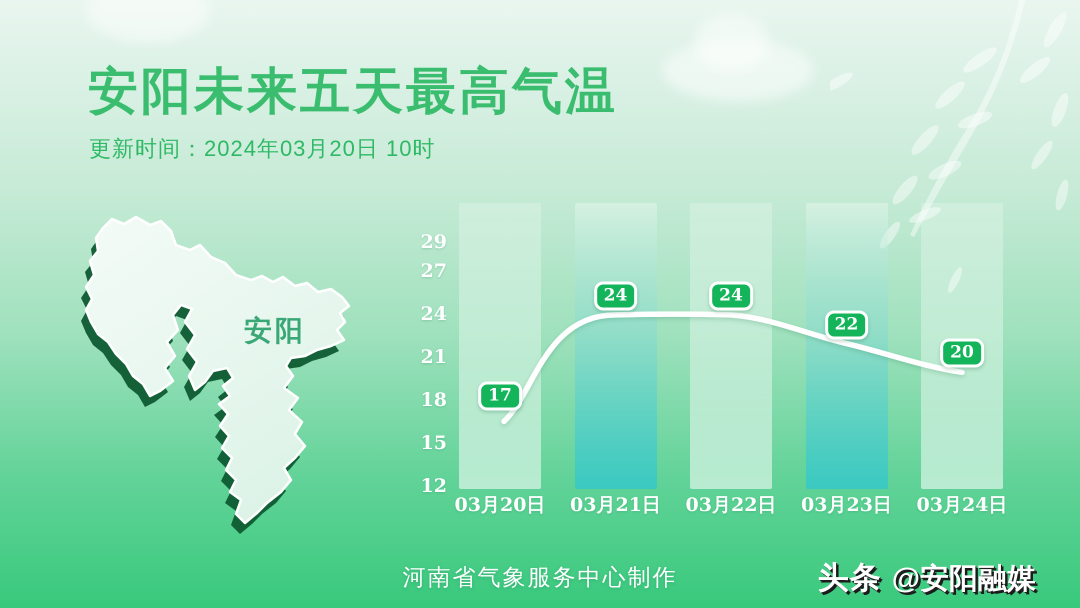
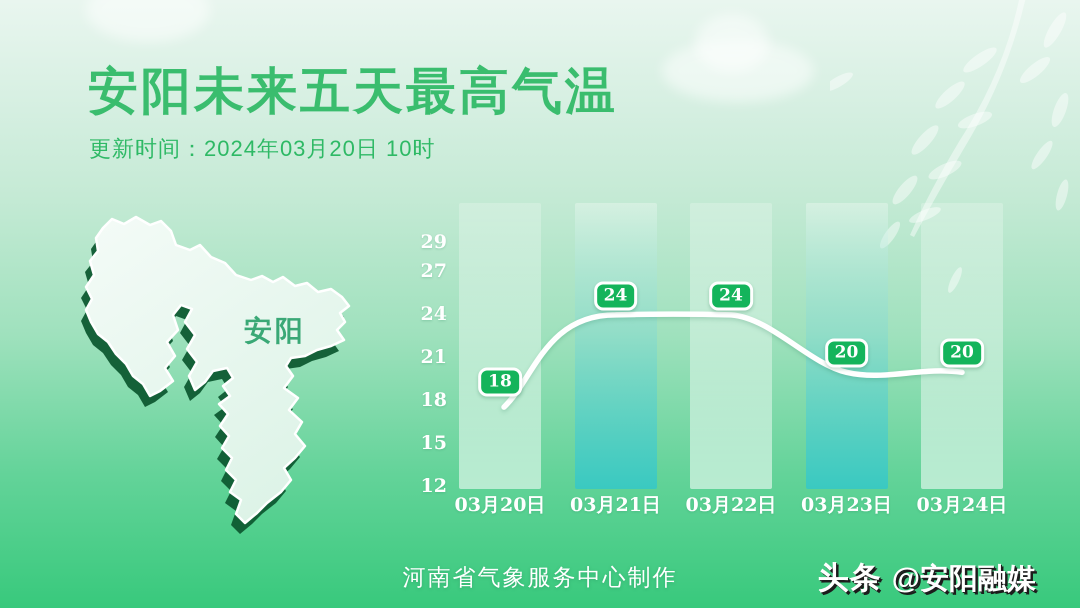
03月20日: 17 -> 18
03月23日: 22 -> 20
